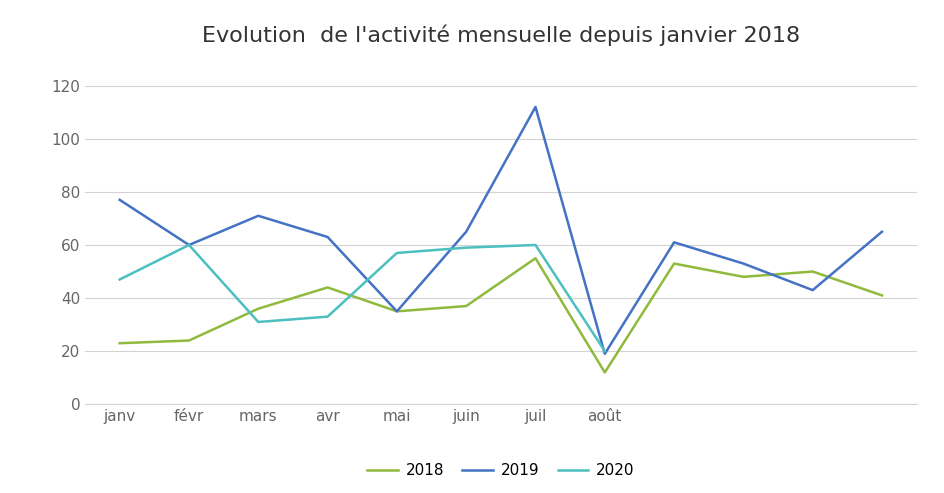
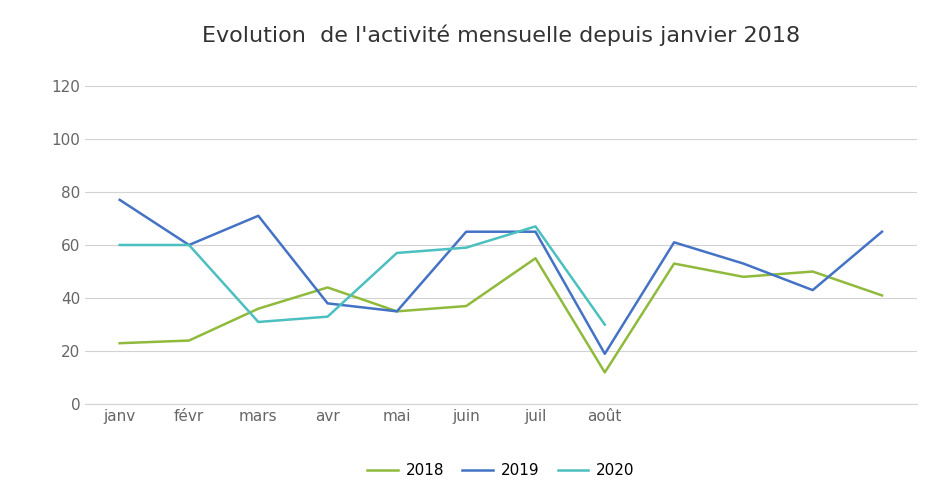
2020/janv: 47 -> 60
2019/avr: 63 -> 38
2019/juil: 112 -> 65
2020/juil: 60 -> 67
2020/août: 20 -> 30
